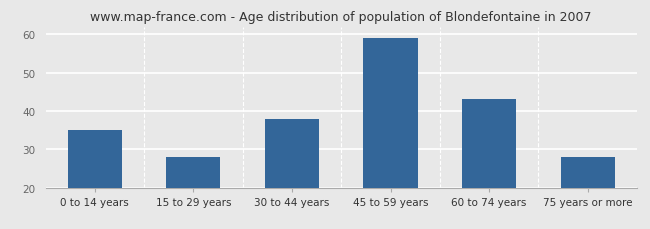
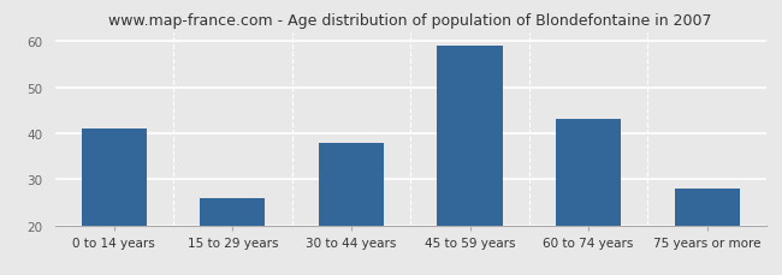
0 to 14 years: 35 -> 41
15 to 29 years: 28 -> 26
